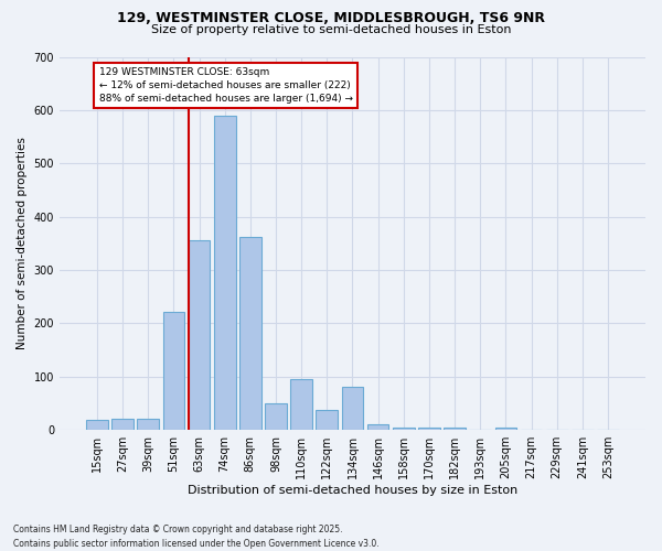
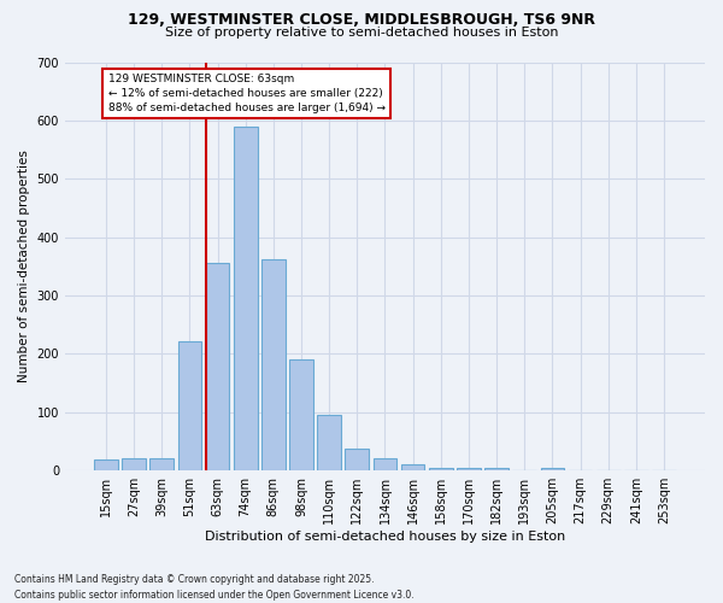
98sqm: 50 -> 190
134sqm: 80 -> 22
